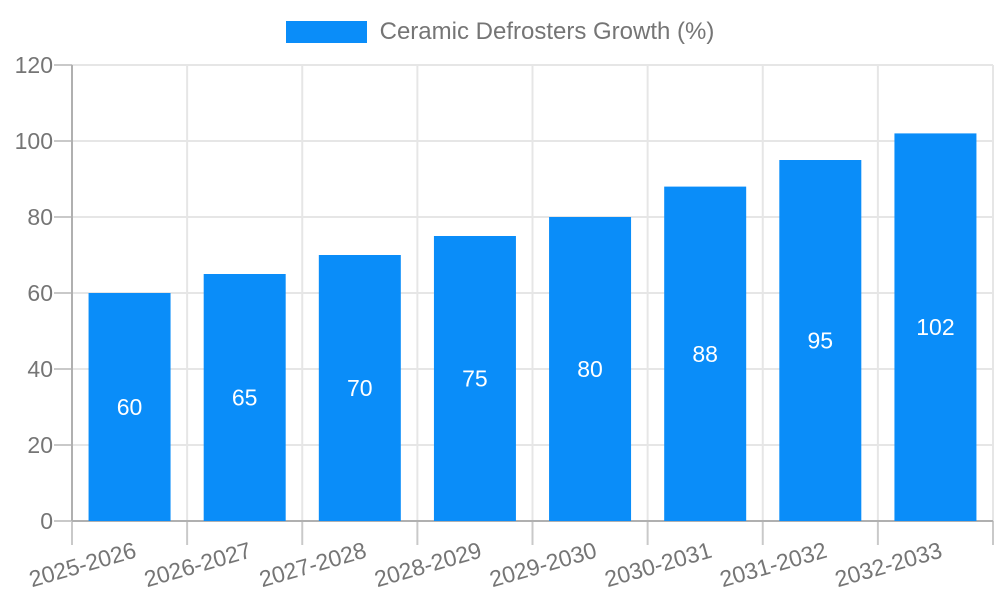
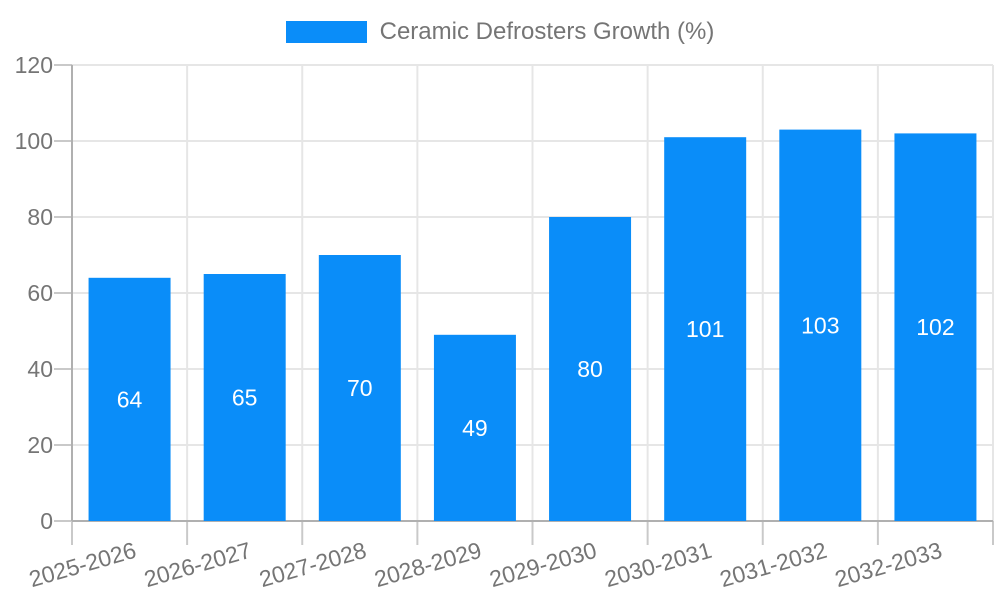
2025-2026: 60 -> 64
2028-2029: 75 -> 49
2030-2031: 88 -> 101
2031-2032: 95 -> 103
